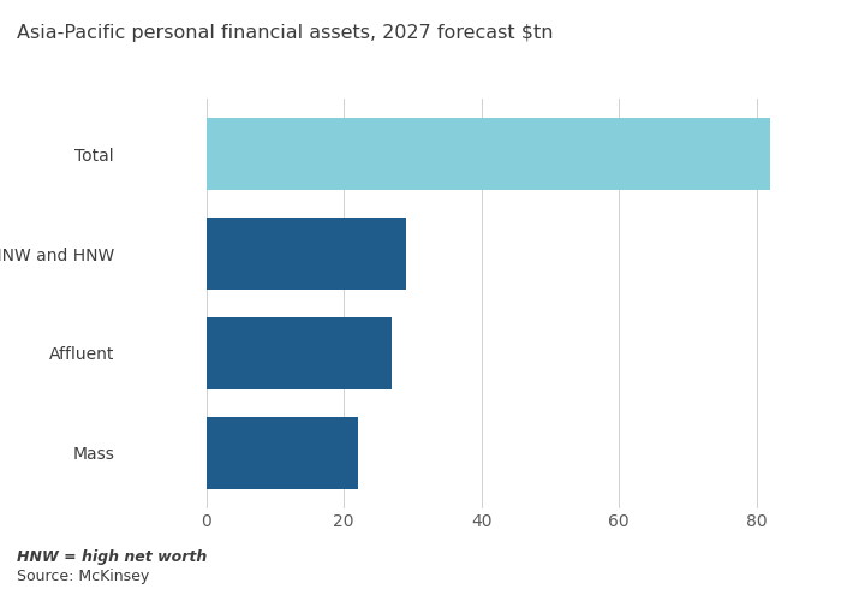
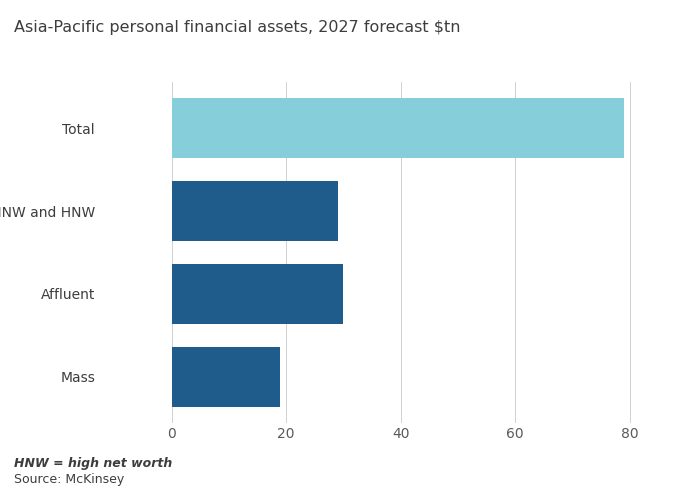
Total: 82 -> 79
Affluent: 27 -> 30
Mass: 22 -> 19
